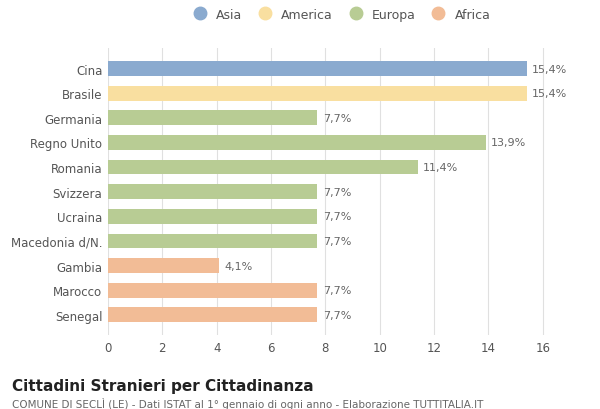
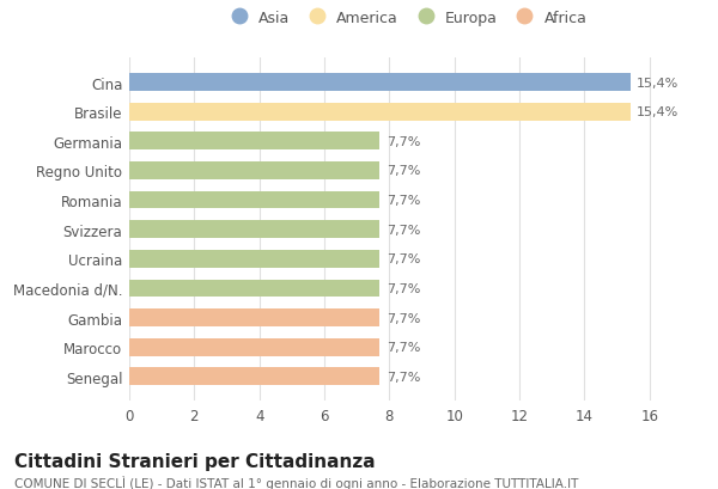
Regno Unito: 13,9% -> 7,7%
Romania: 11,4% -> 7,7%
Gambia: 4,1% -> 7,7%
